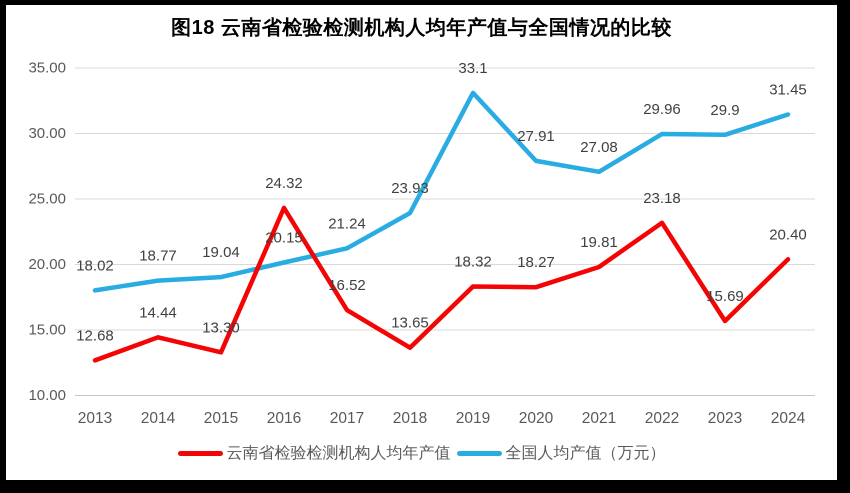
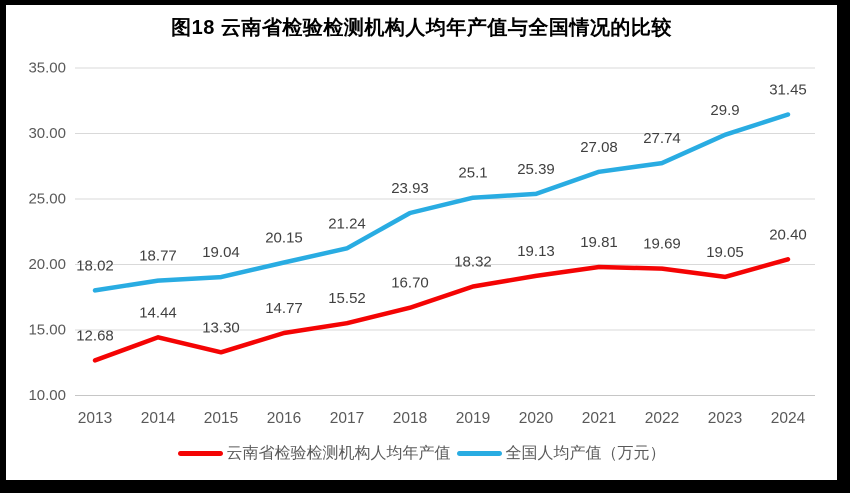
云南省检验检测机构人均年产值/2016: 24.32 -> 14.77
云南省检验检测机构人均年产值/2017: 16.52 -> 15.52
云南省检验检测机构人均年产值/2018: 13.65 -> 16.70
全国人均产值（万元）/2019: 33.1 -> 25.1
云南省检验检测机构人均年产值/2020: 18.27 -> 19.13
全国人均产值（万元）/2020: 27.91 -> 25.39
云南省检验检测机构人均年产值/2022: 23.18 -> 19.69
全国人均产值（万元）/2022: 29.96 -> 27.74
云南省检验检测机构人均年产值/2023: 15.69 -> 19.05
